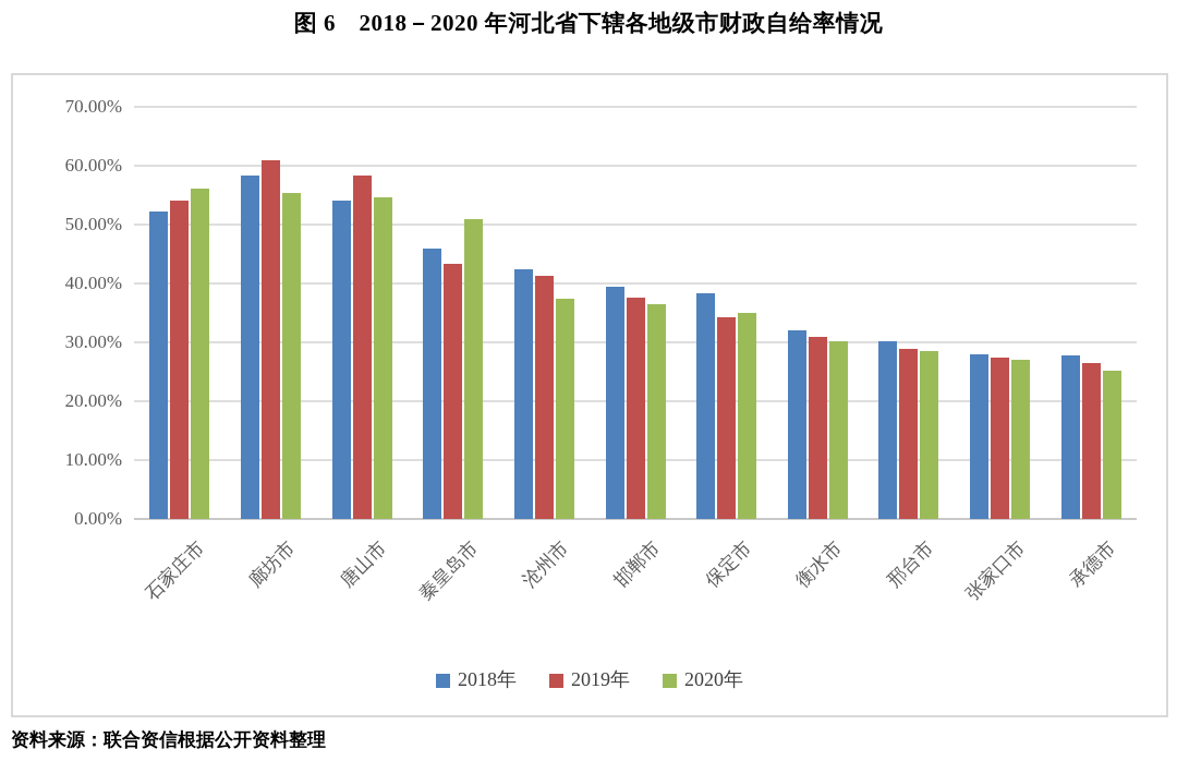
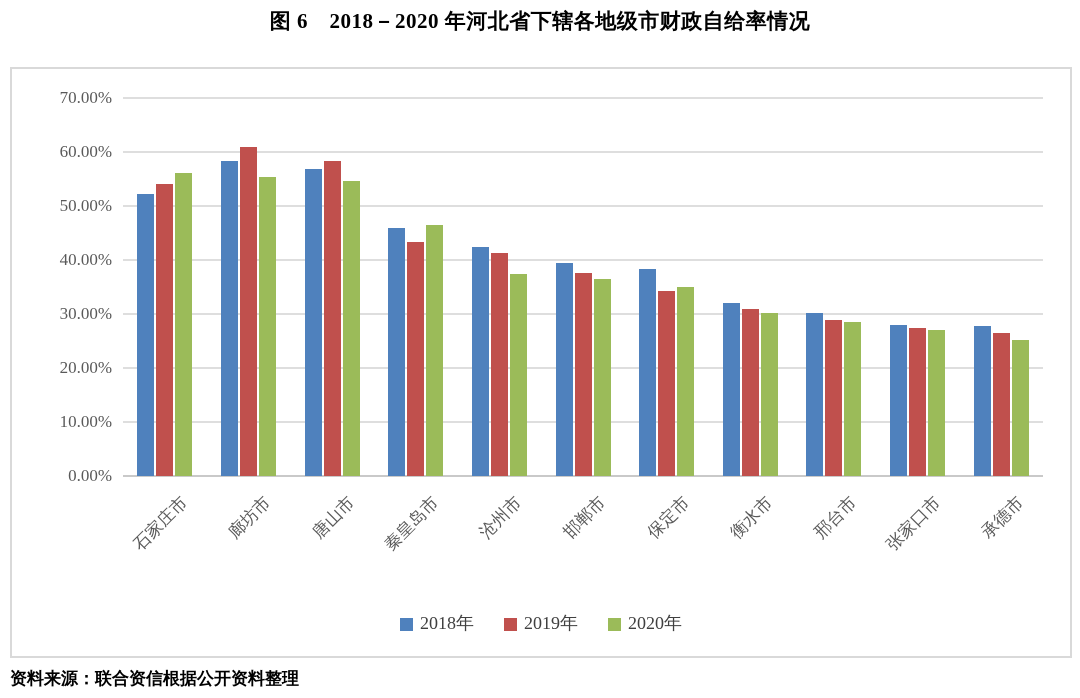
2018年/唐山市: 54% -> 57%
2020年/秦皇岛市: 51% -> 46%
